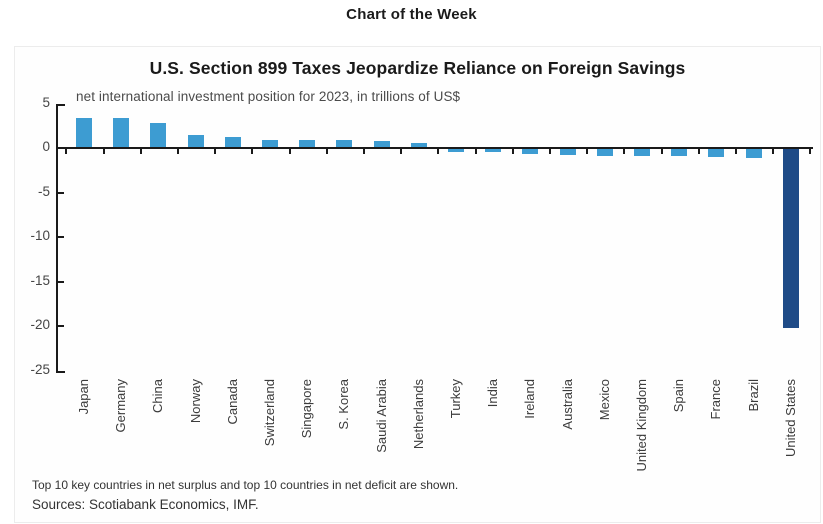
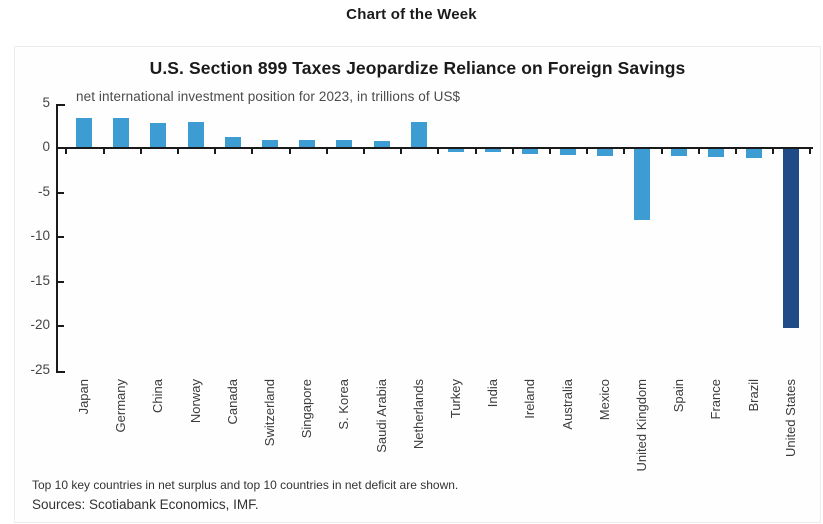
Norway: 2 -> 3
Netherlands: 1 -> 3
United Kingdom: -1 -> -8
